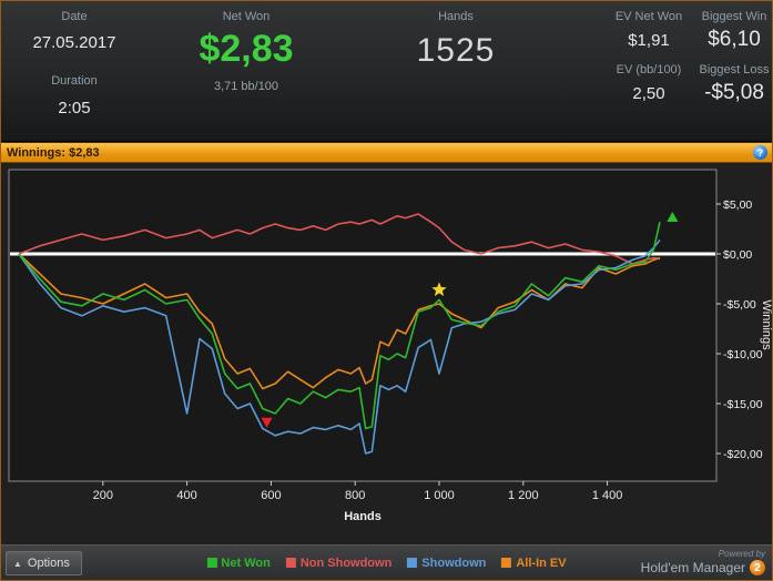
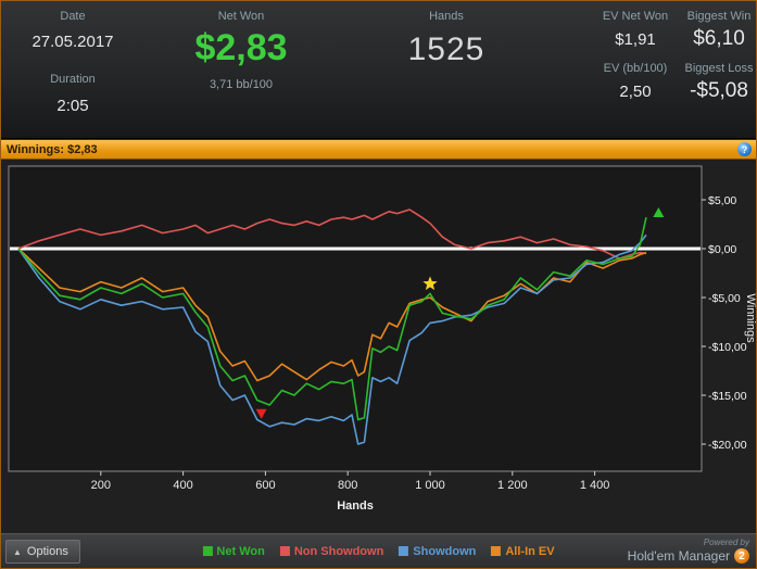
All-In EV/200: -$5 -> -$3
Showdown/400: -$16 -> -$6
Showdown/1000: -$12 -> -$8
